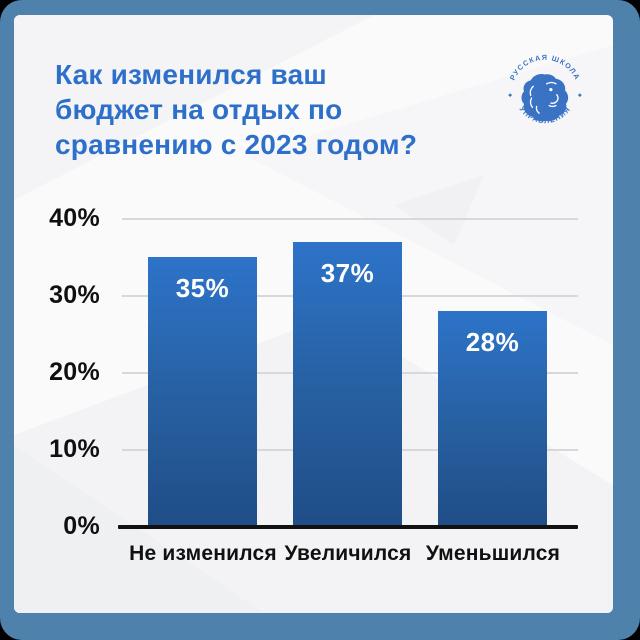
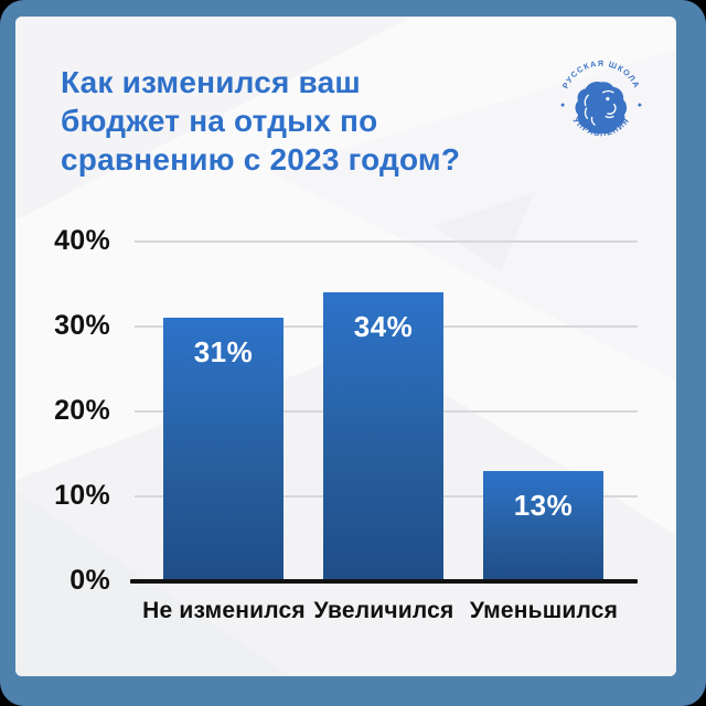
Не изменился: 35% -> 31%
Увеличился: 37% -> 34%
Уменьшился: 28% -> 13%
